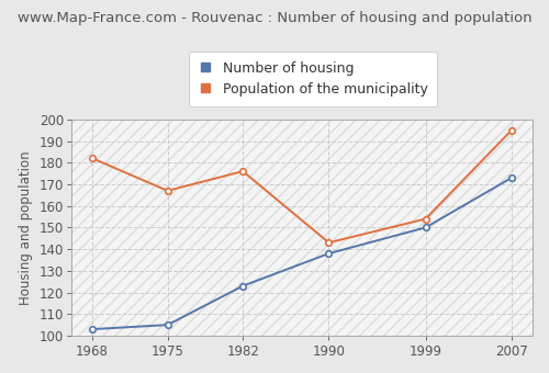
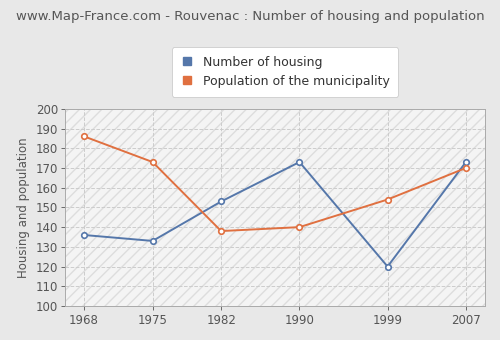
Number of housing/1968: 103 -> 136
Population of the municipality/1968: 182 -> 186
Number of housing/1975: 105 -> 133
Population of the municipality/1975: 167 -> 173
Number of housing/1982: 123 -> 153
Population of the municipality/1982: 176 -> 138
Number of housing/1990: 138 -> 173
Population of the municipality/1990: 143 -> 140
Number of housing/1999: 150 -> 120
Population of the municipality/2007: 195 -> 170
